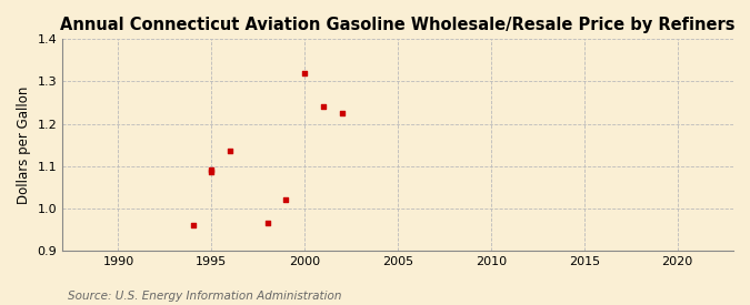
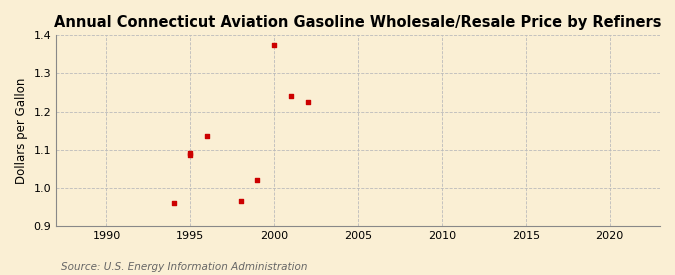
2000: 1.320 -> 1.375
